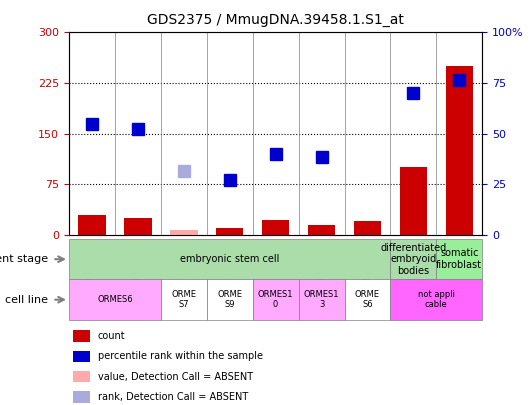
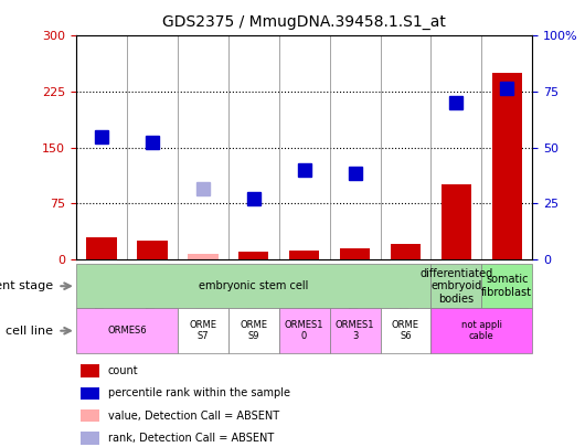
GSM100002: 22 -> 12
